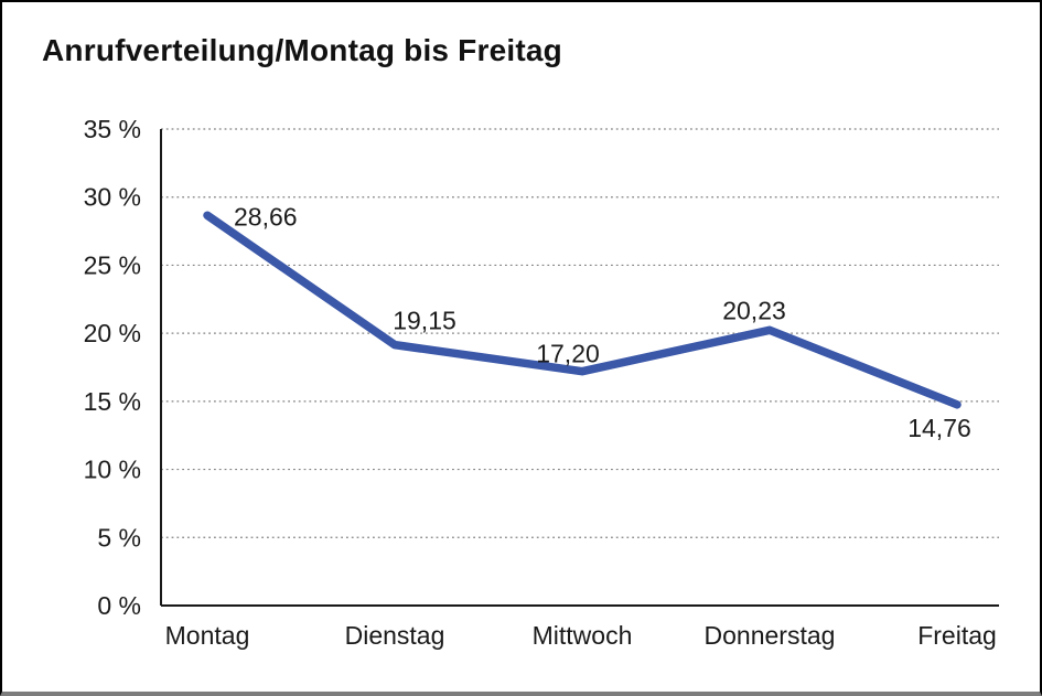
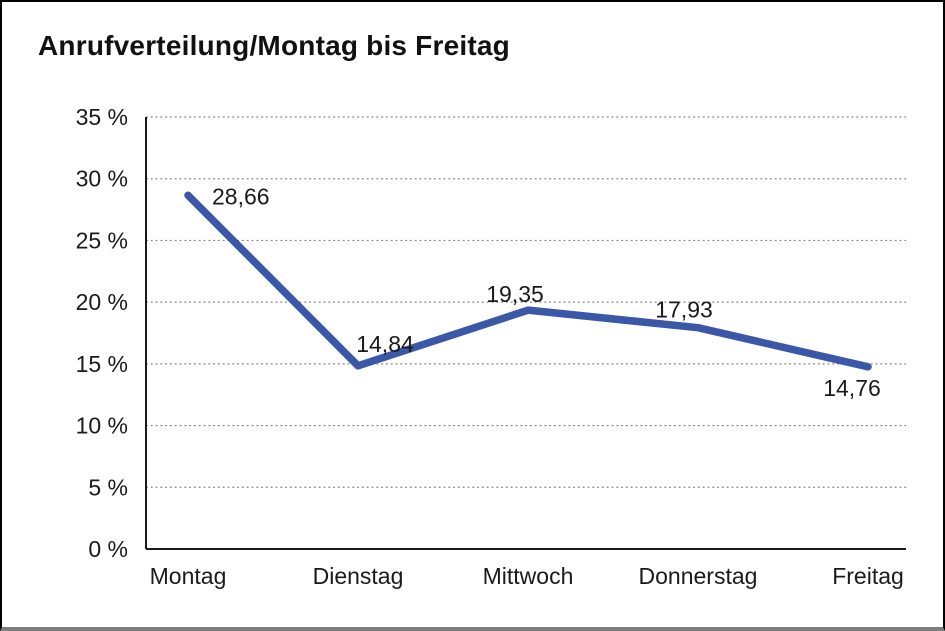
Dienstag: 19,15 -> 14,84
Mittwoch: 17,20 -> 19,35
Donnerstag: 20,23 -> 17,93
